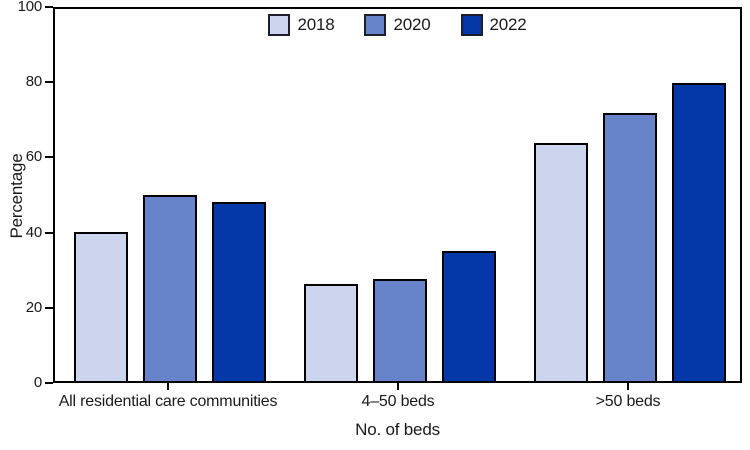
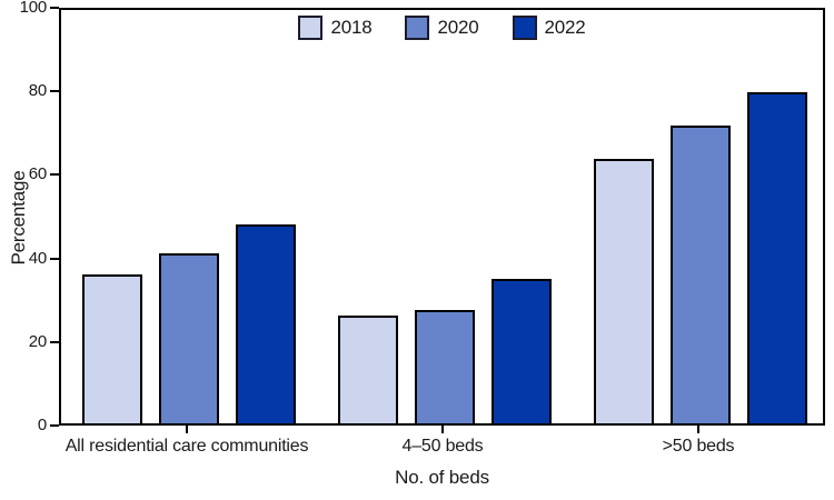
2018/All residential care communities: 40 -> 36
2020/All residential care communities: 50 -> 41
